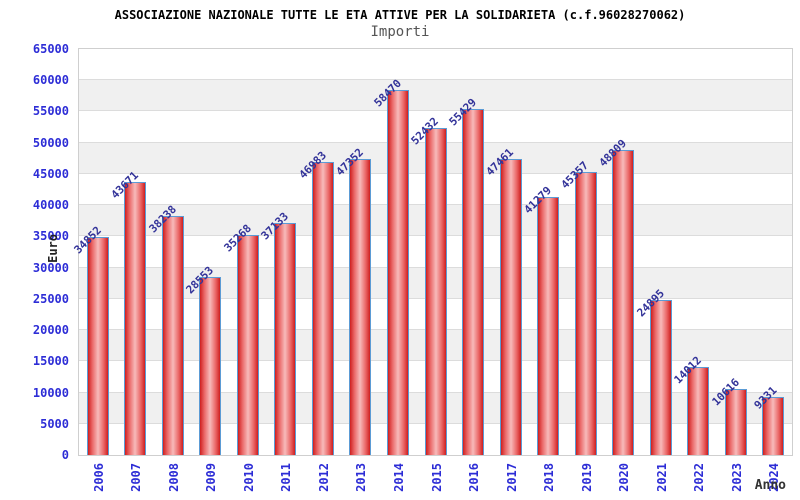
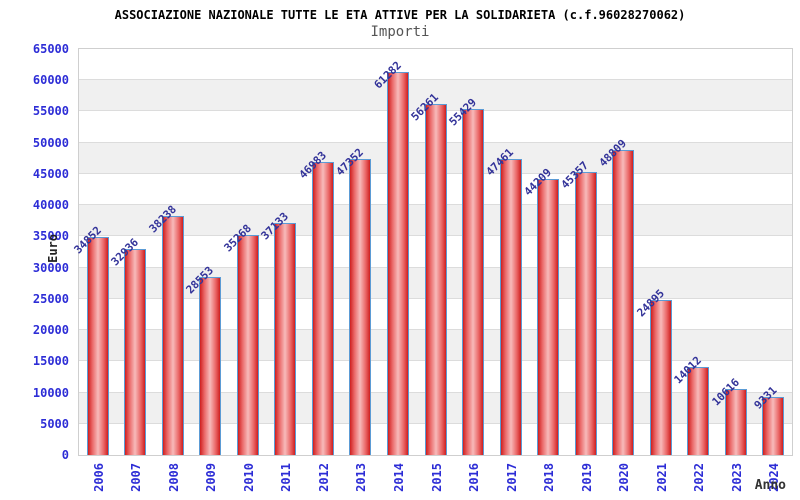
2007: 43671 -> 32936
2014: 58470 -> 61282
2015: 52432 -> 56261
2018: 41279 -> 44209
